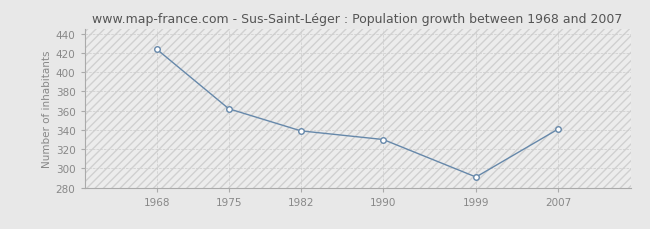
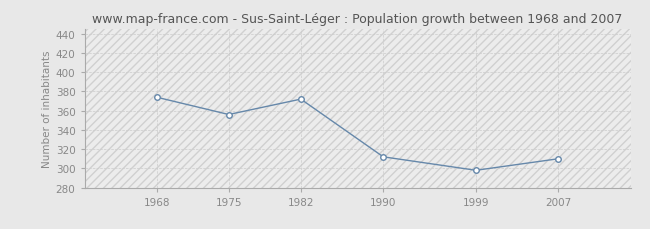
1968: 424 -> 374
1975: 362 -> 356
1982: 339 -> 372
1990: 330 -> 312
1999: 291 -> 298
2007: 341 -> 310
